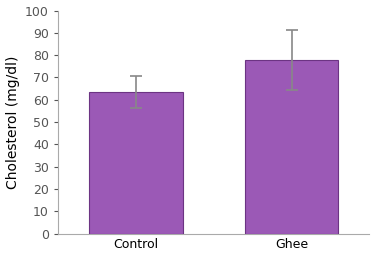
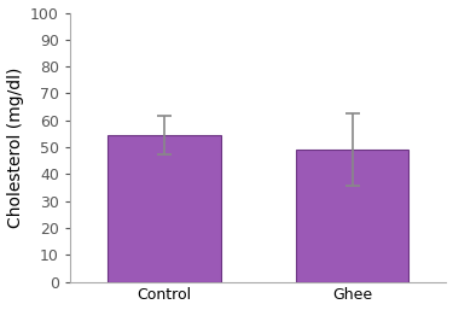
Control: 63.5 -> 54.5
Ghee: 78.0 -> 49.0
